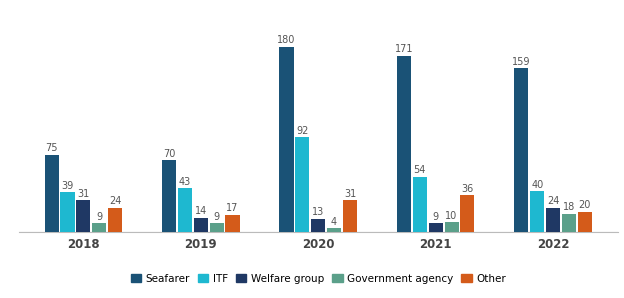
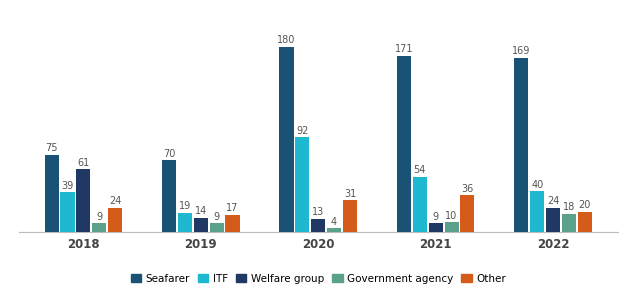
Welfare group/2018: 31 -> 61
ITF/2019: 43 -> 19
Seafarer/2022: 159 -> 169
